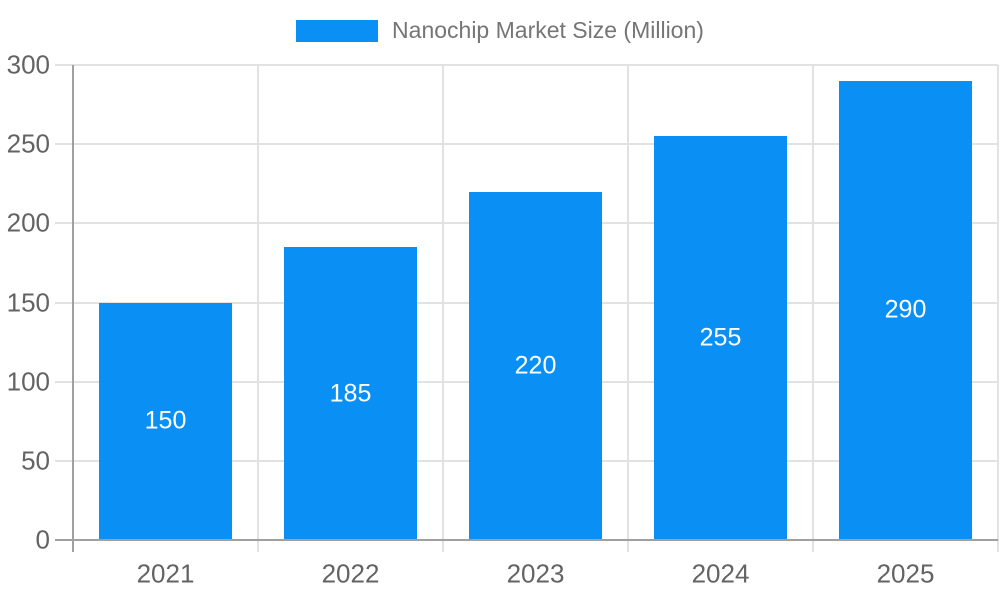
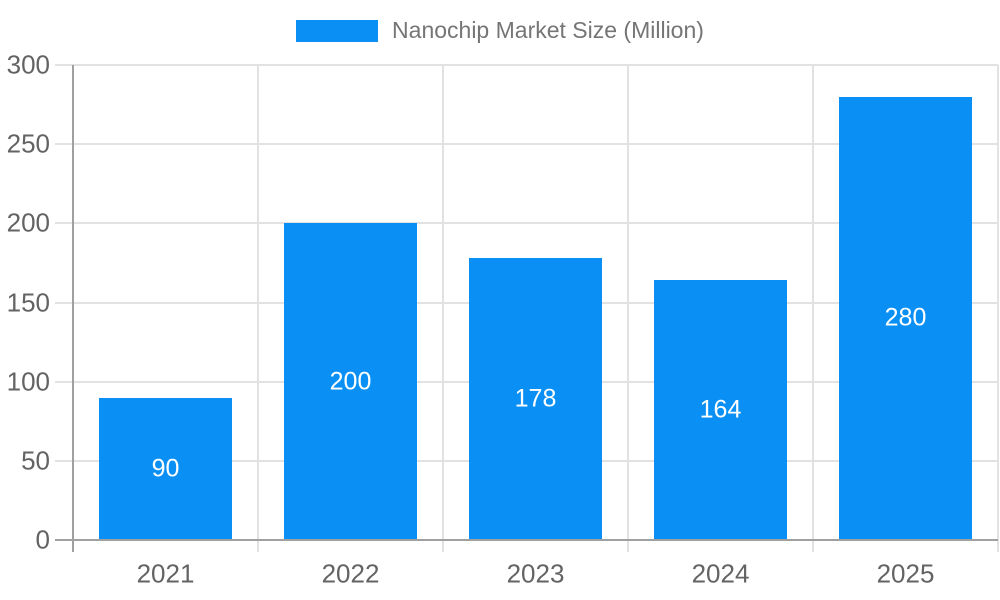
2021: 150 -> 90
2022: 185 -> 200
2023: 220 -> 178
2024: 255 -> 164
2025: 290 -> 280
